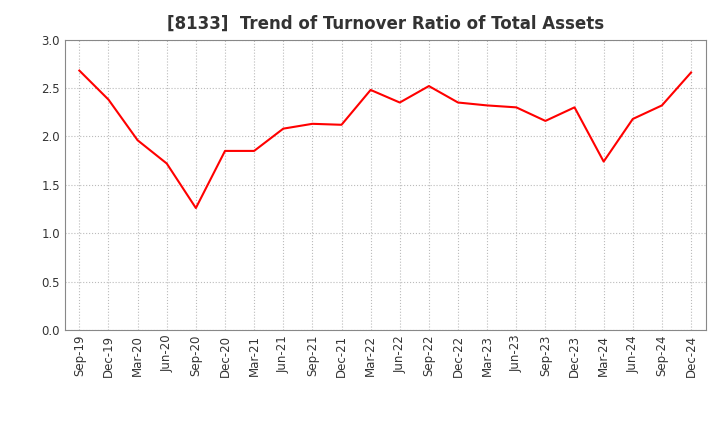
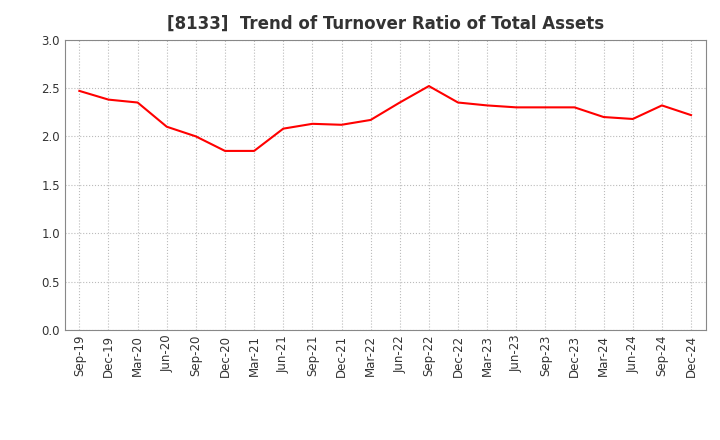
Sep-19: 2.68 -> 2.47
Mar-20: 1.96 -> 2.35
Jun-20: 1.72 -> 2.10
Sep-20: 1.26 -> 2.00
Mar-22: 2.48 -> 2.17
Sep-23: 2.16 -> 2.30
Mar-24: 1.74 -> 2.20
Dec-24: 2.66 -> 2.22
